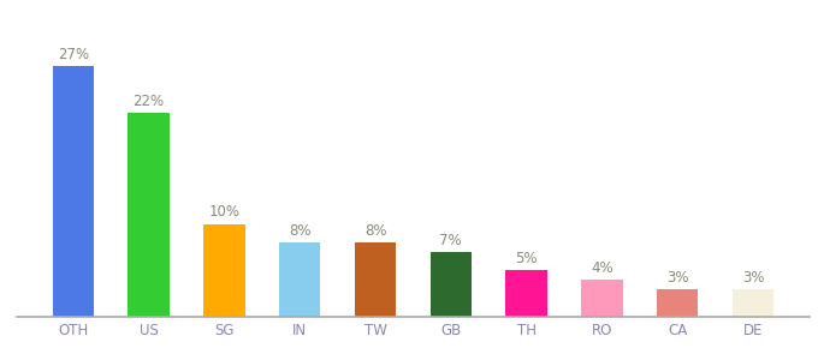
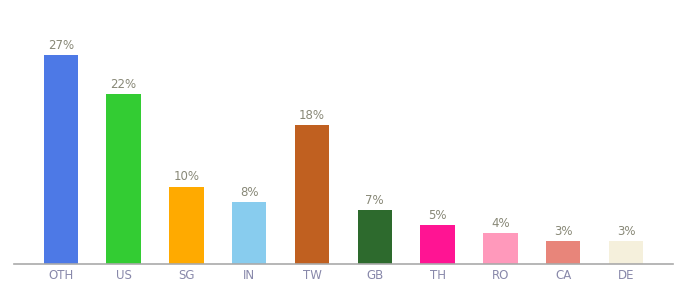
TW: 8% -> 18%
